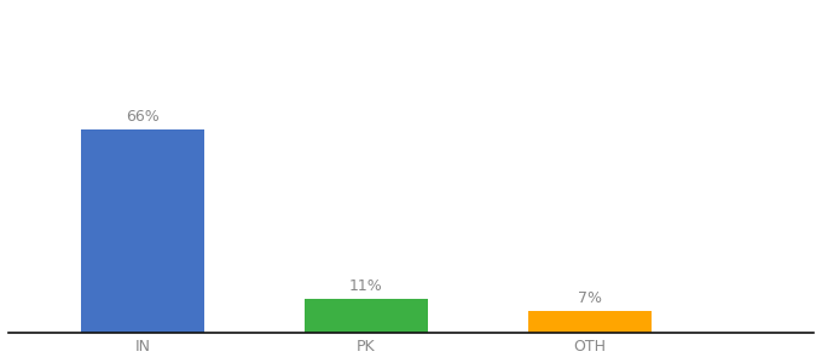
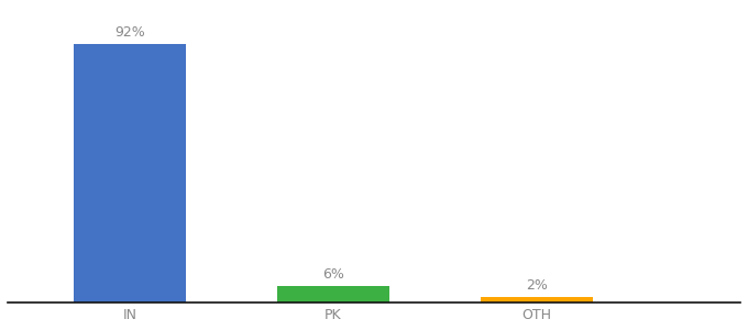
IN: 66% -> 92%
PK: 11% -> 6%
OTH: 7% -> 2%
